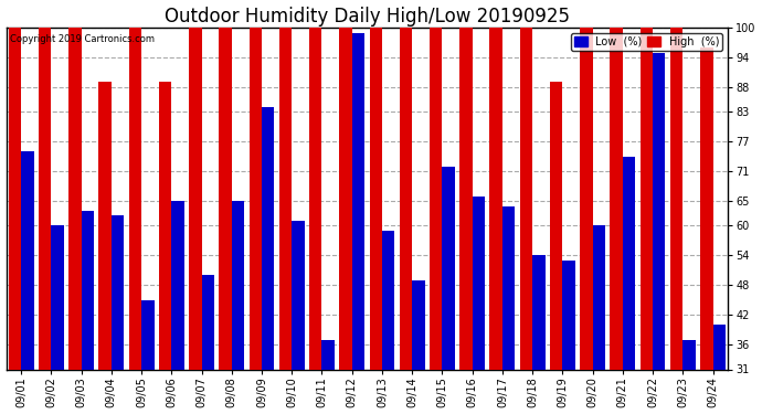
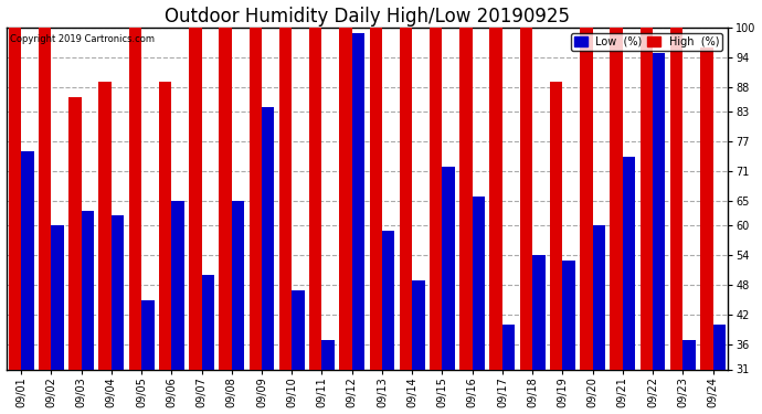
High (%)/09/03: 100 -> 86
Low (%)/09/10: 61 -> 47
Low (%)/09/17: 64 -> 40
